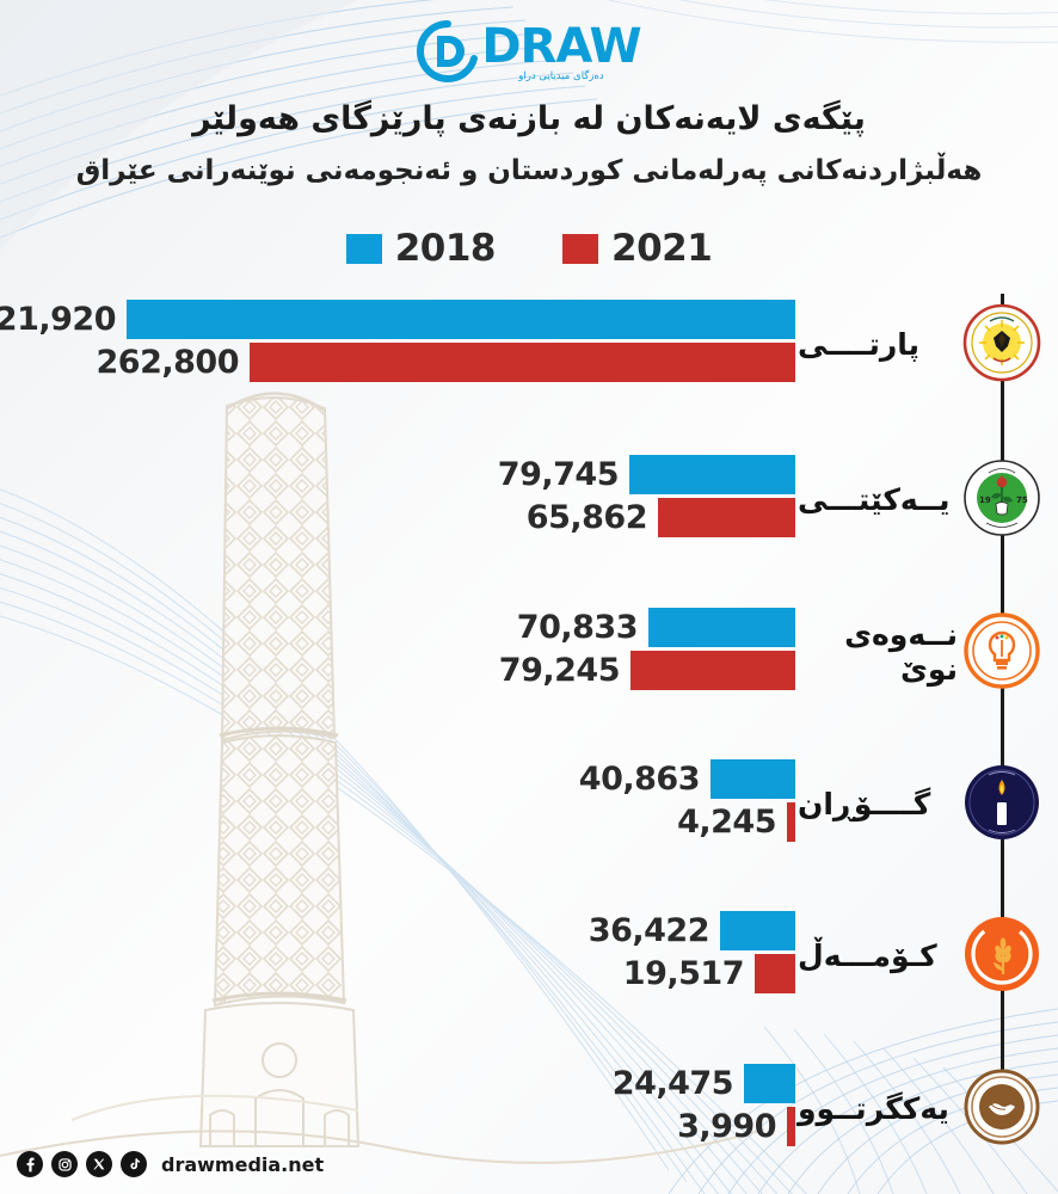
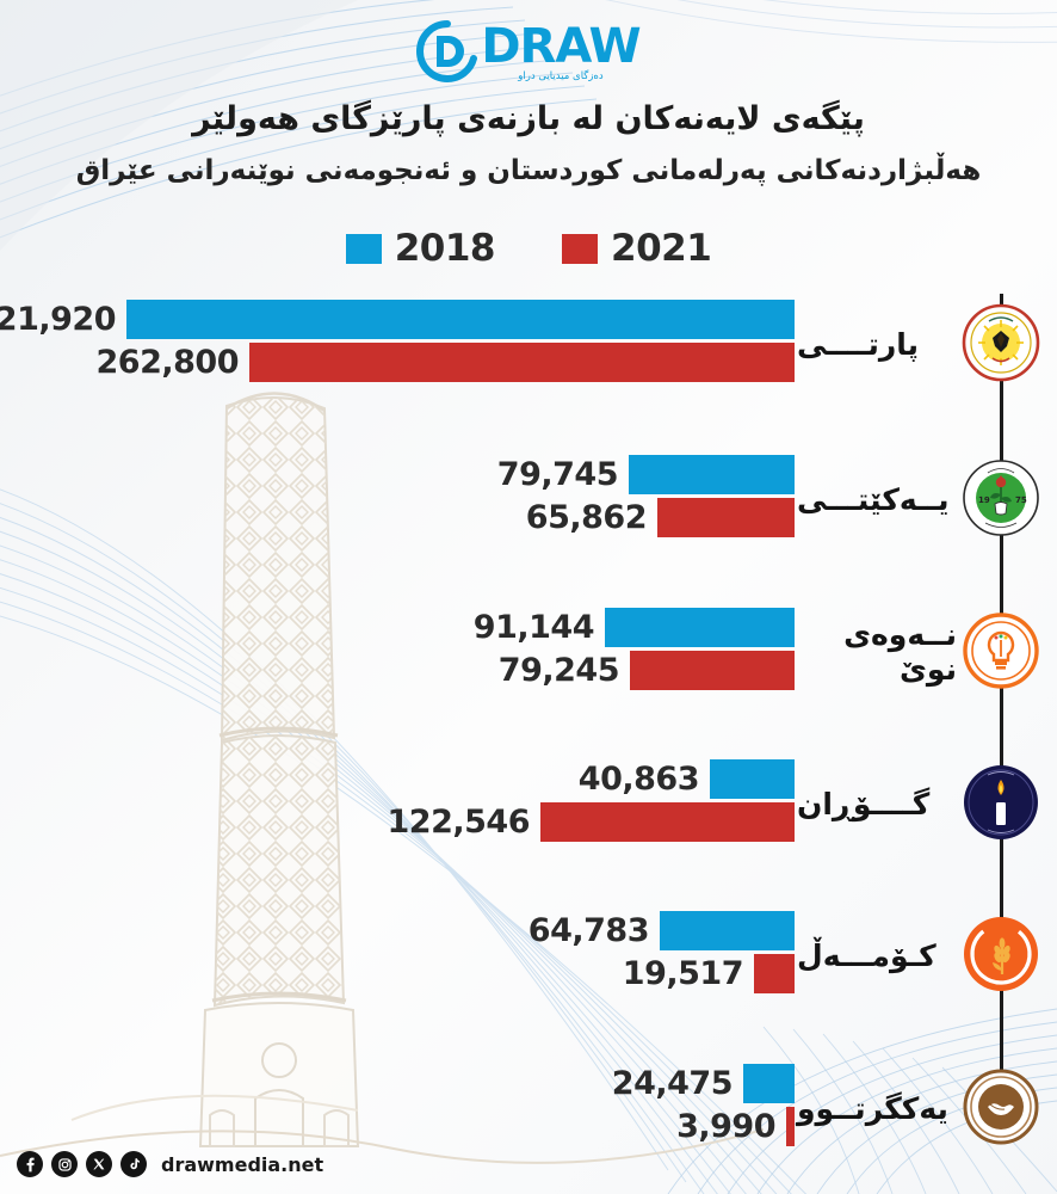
2018/نــەوەی نوێ: 70,833 -> 91,144
2021/گــــۆڕان: 4,245 -> 122,546
2018/کـۆمـــەڵ: 36,422 -> 64,783
